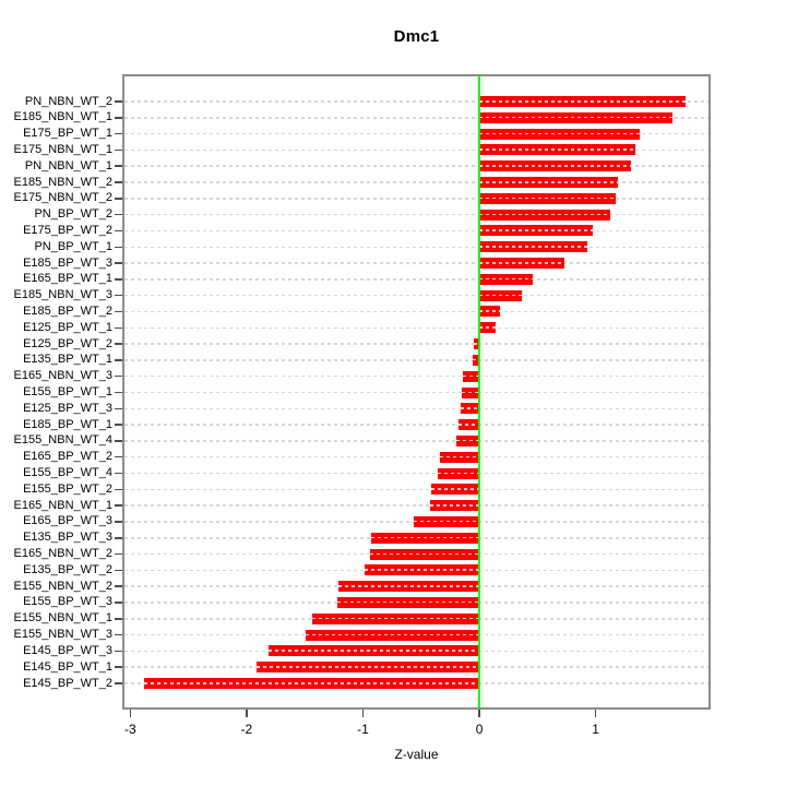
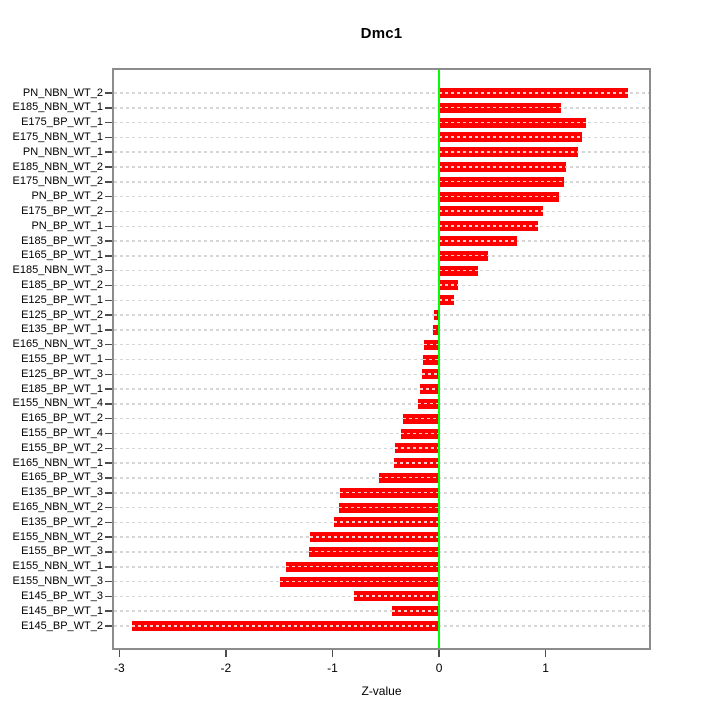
E185_NBN_WT_1: 1.66 -> 1.14
E145_BP_WT_3: -1.81 -> -0.80
E145_BP_WT_1: -1.91 -> -0.44
